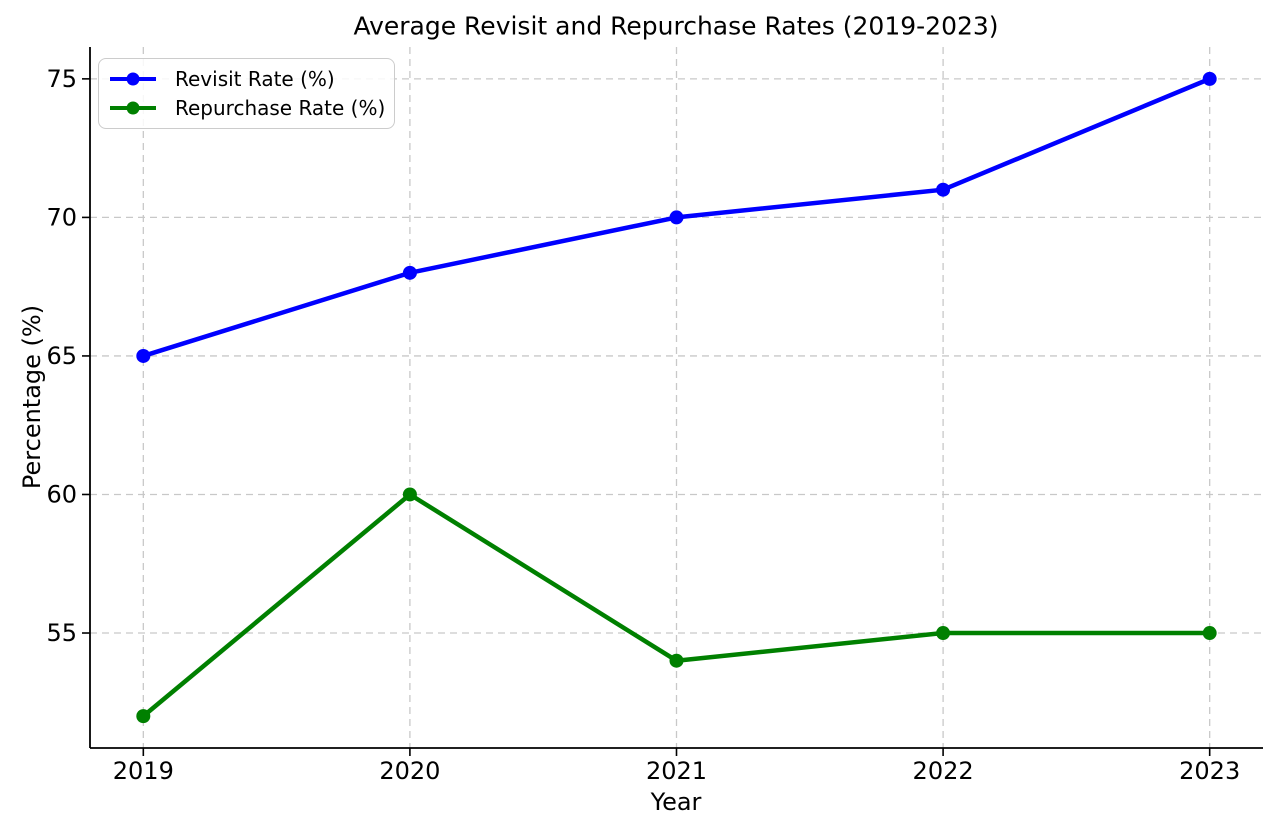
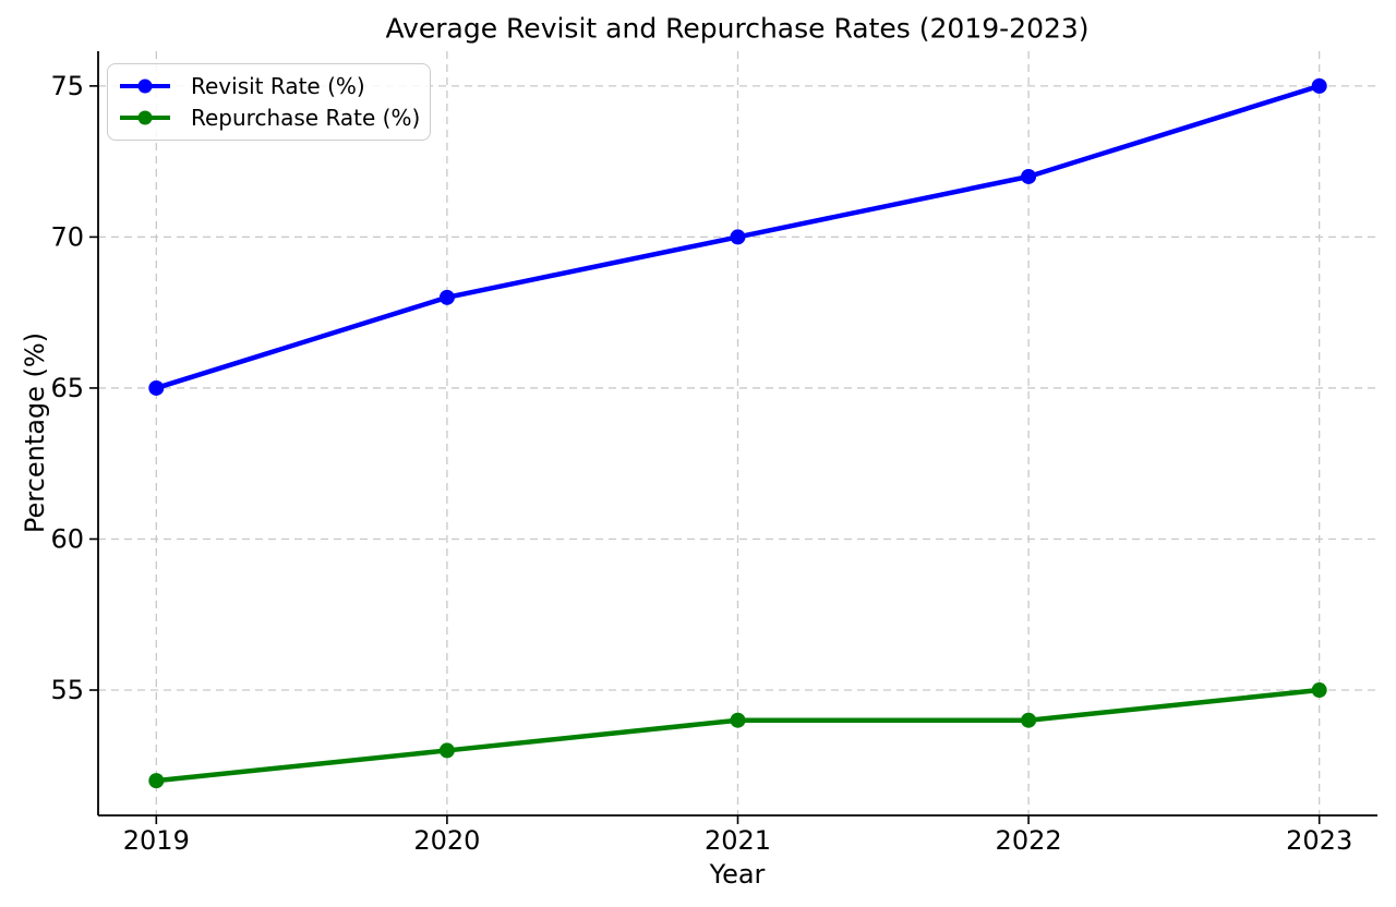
Repurchase Rate (%)/2020: 60 -> 53
Revisit Rate (%)/2022: 71 -> 72
Repurchase Rate (%)/2022: 55 -> 54
